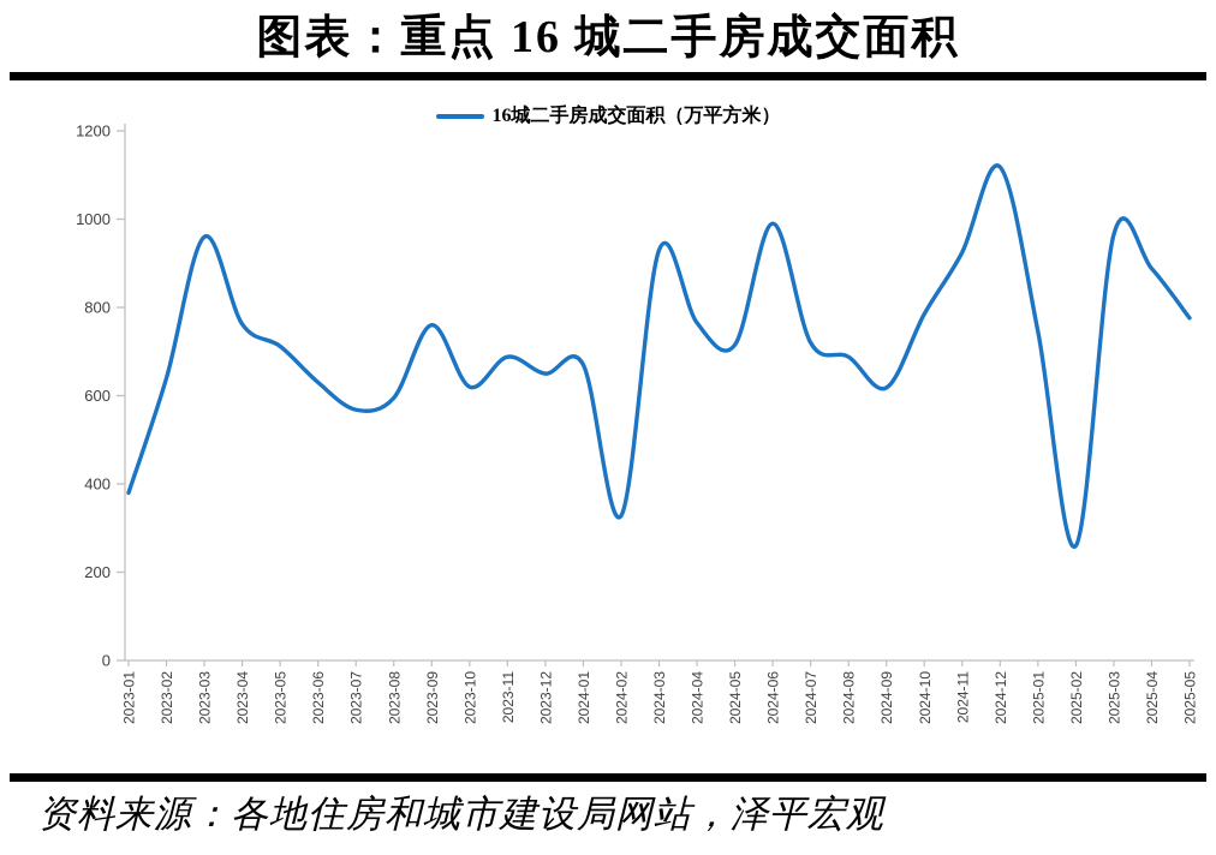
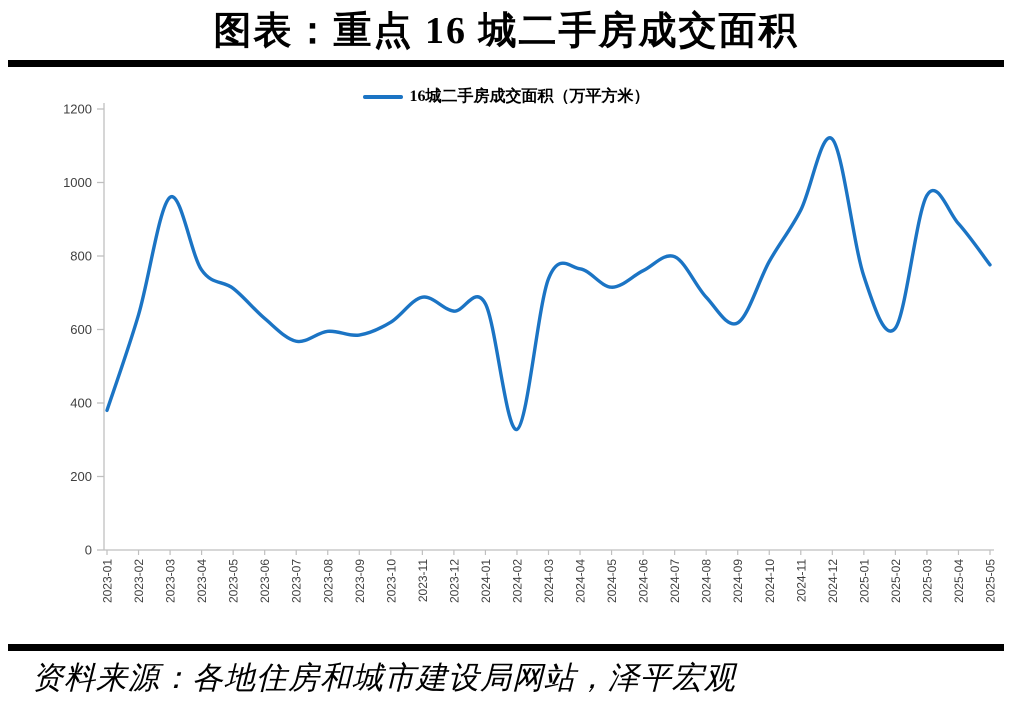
2023-09: 760 -> 580
2024-03: 930 -> 740
2024-06: 990 -> 760
2024-07: 720 -> 800
2025-02: 260 -> 600
